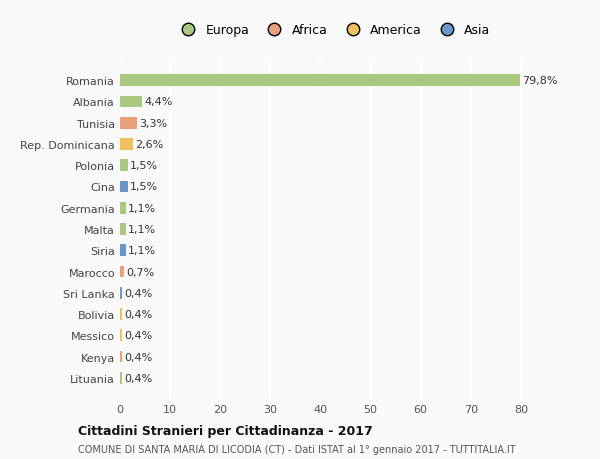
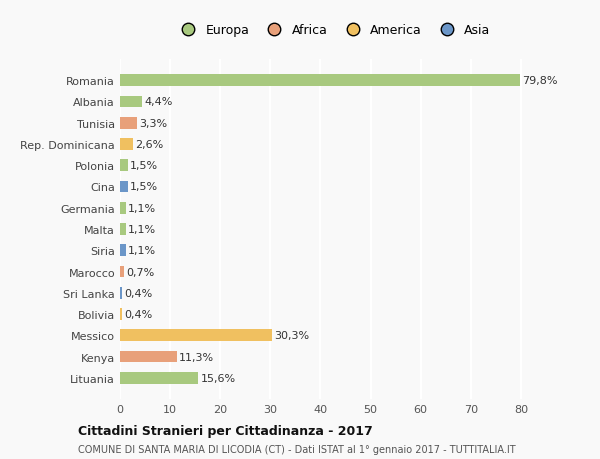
Messico: 0,4% -> 30,3%
Kenya: 0,4% -> 11,3%
Lituania: 0,4% -> 15,6%
